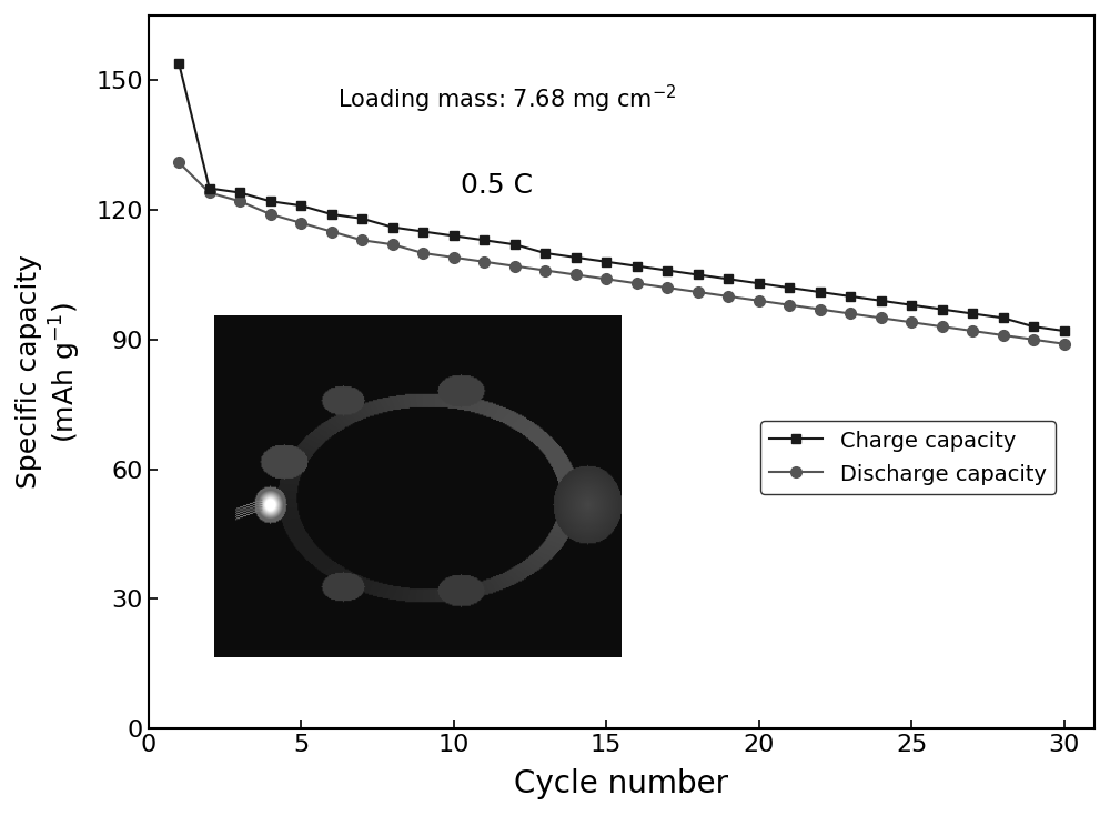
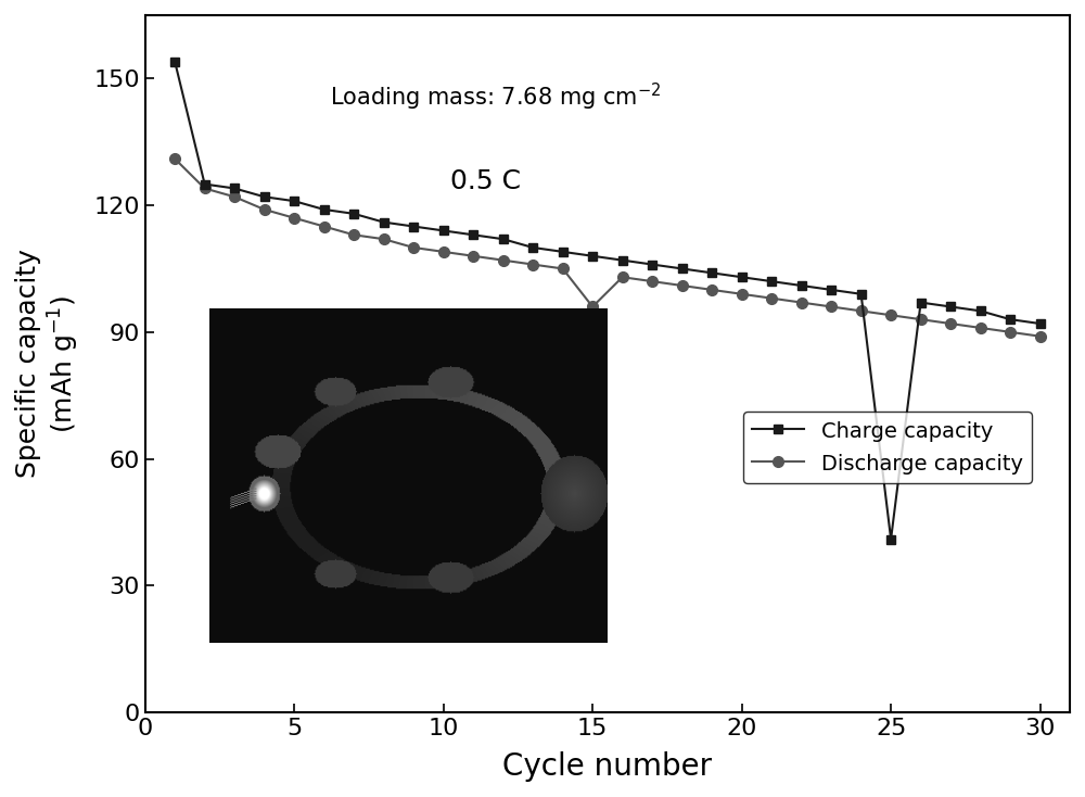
Discharge capacity/15: 104 -> 96
Charge capacity/25: 98 -> 41
